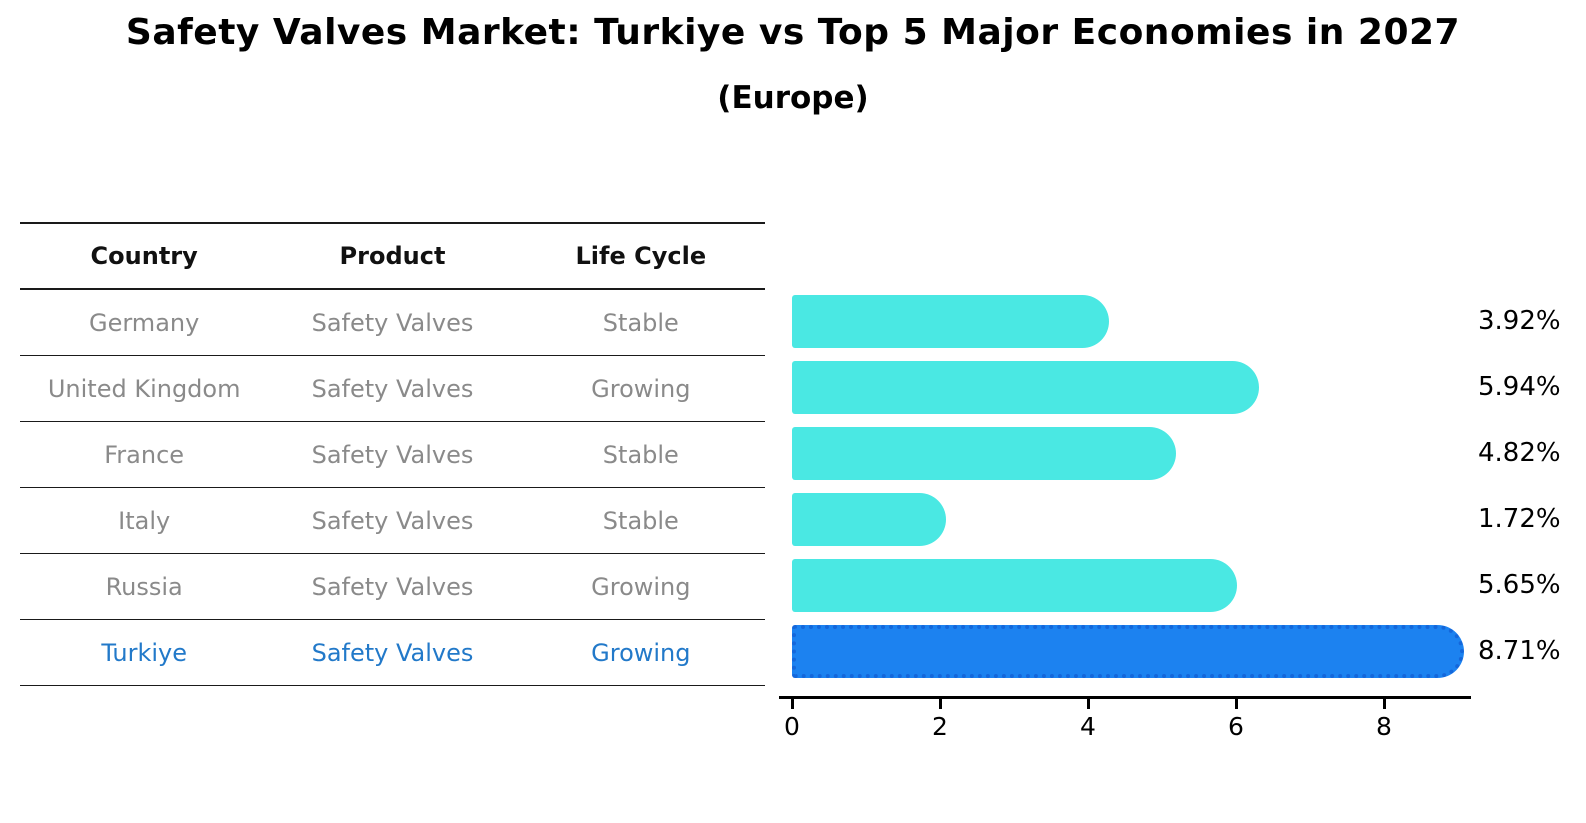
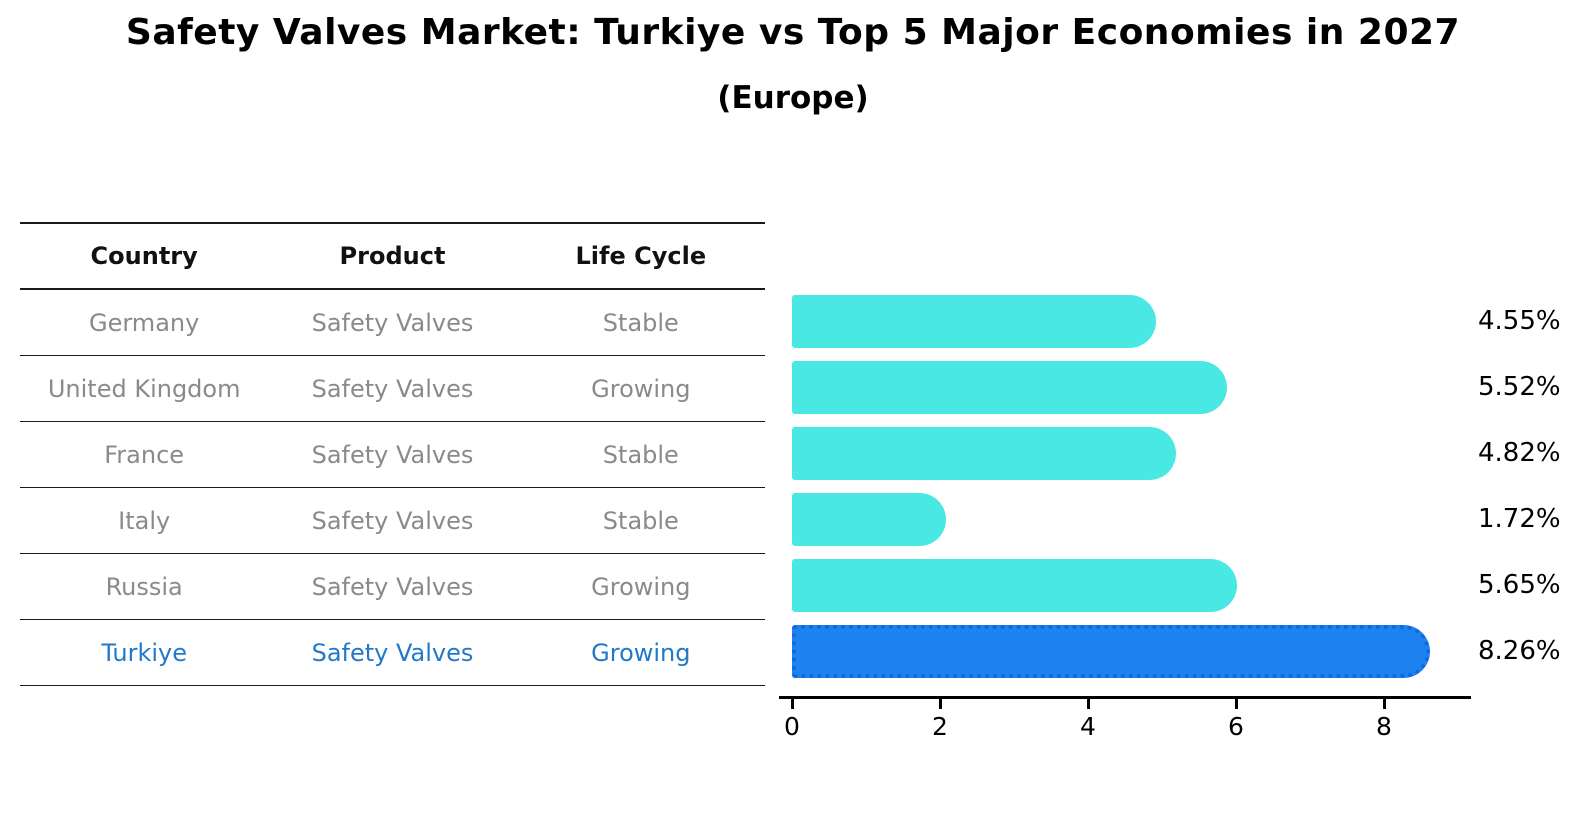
Germany: 3.92% -> 4.55%
United Kingdom: 5.94% -> 5.52%
Turkiye: 8.71% -> 8.26%
